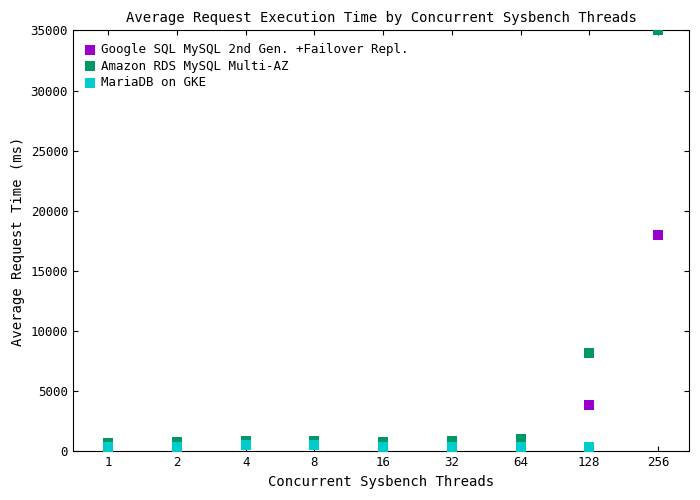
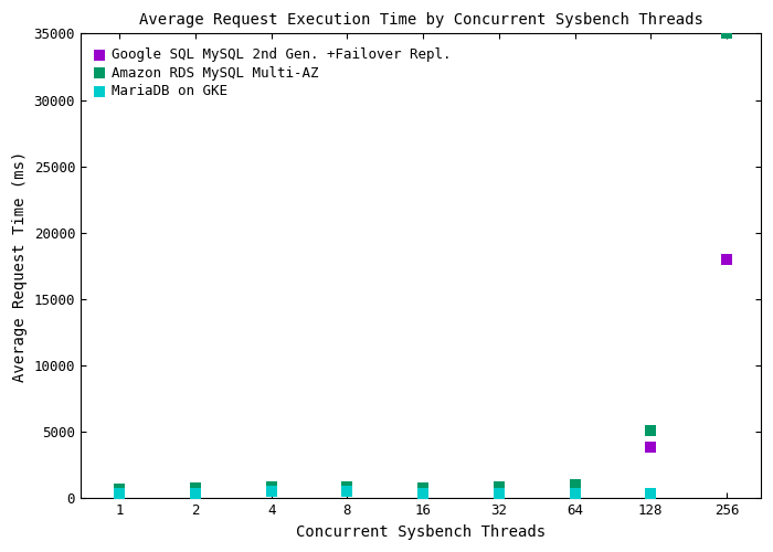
Amazon RDS MySQL Multi-AZ/128: 8200 -> 5100
